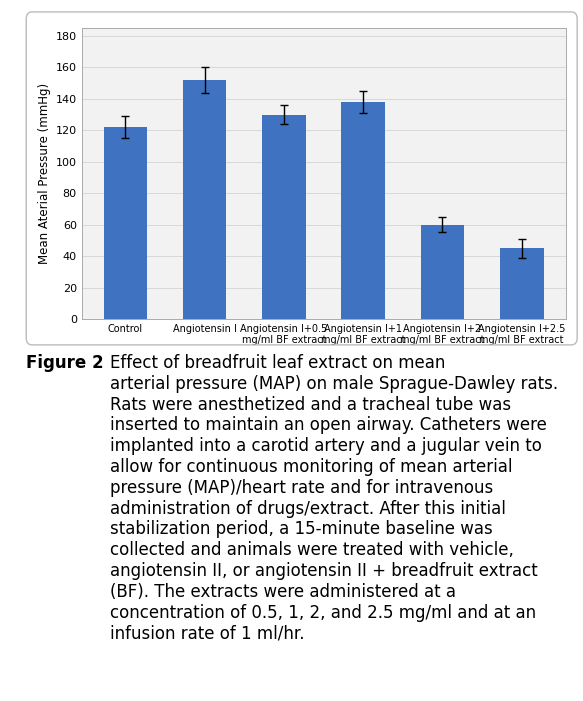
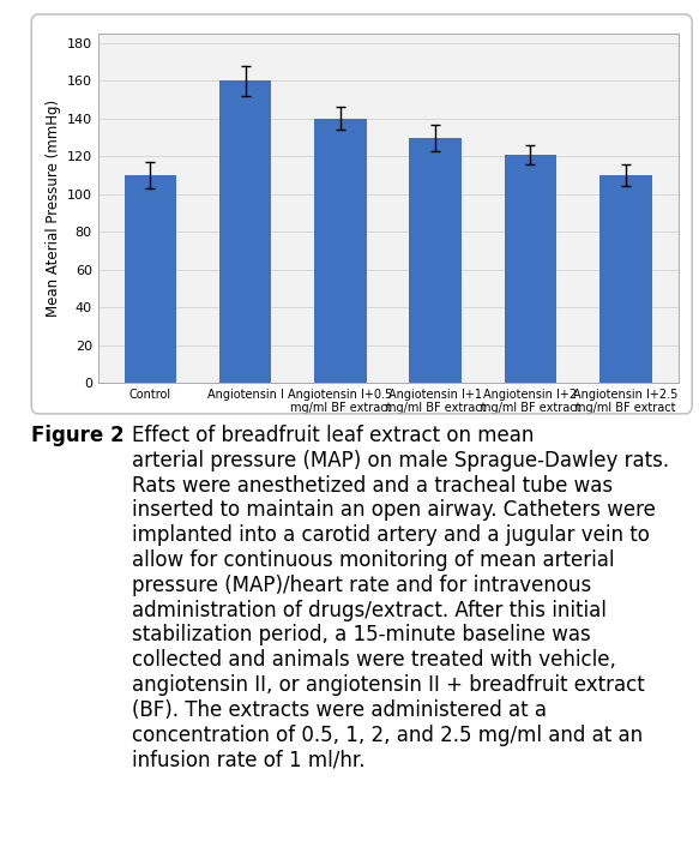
Control: 122 -> 110
Angiotensin I: 152 -> 160
Angiotensin I+0.5 mg/ml BF extract: 130 -> 140
Angiotensin I+1 mg/ml BF extract: 138 -> 130
Angiotensin I+2 mg/ml BF extract: 60 -> 121
Angiotensin I+2.5 mg/ml BF extract: 45 -> 110
